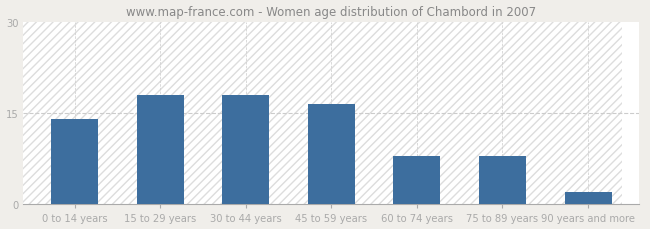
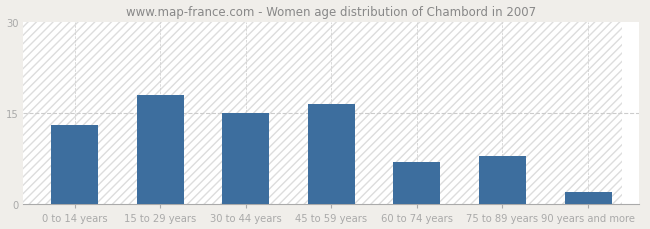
0 to 14 years: 14.0 -> 13.0
30 to 44 years: 18.0 -> 15.0
60 to 74 years: 8.0 -> 7.0
